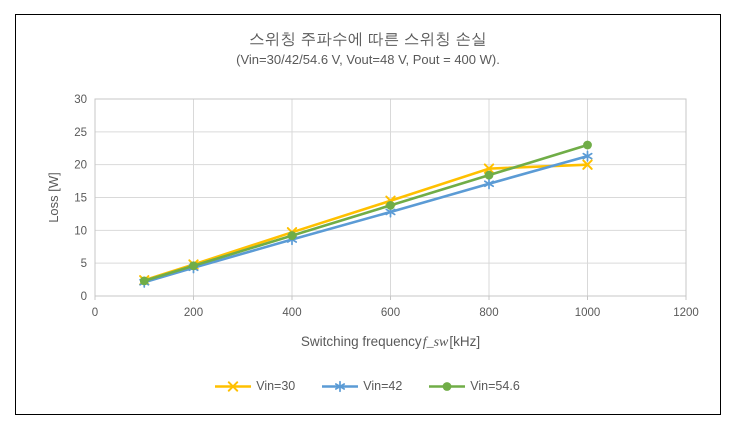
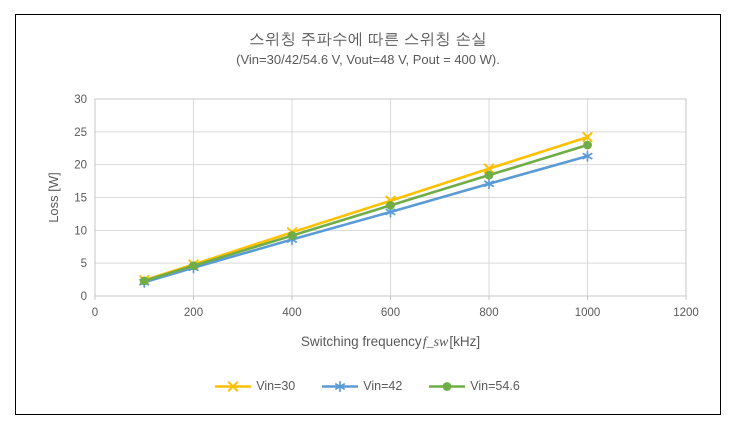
Vin=30/1000: 20 -> 24
